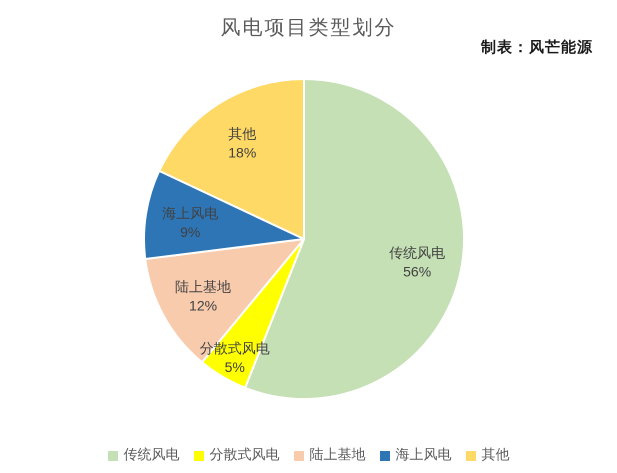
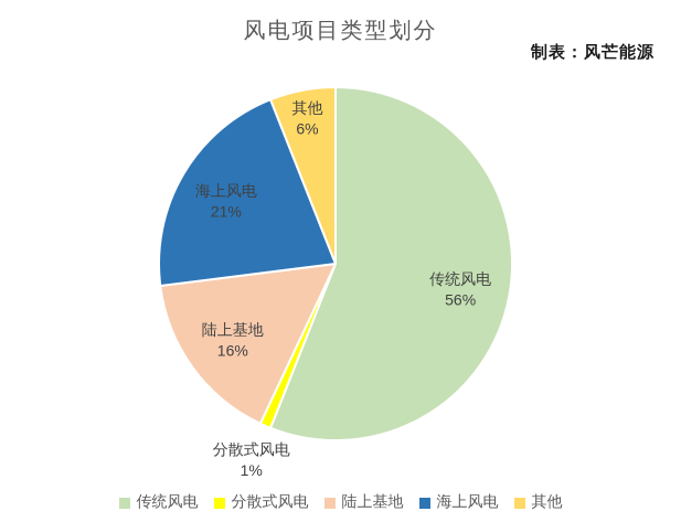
分散式风电: 5% -> 1%
陆上基地: 12% -> 16%
海上风电: 9% -> 21%
其他: 18% -> 6%
